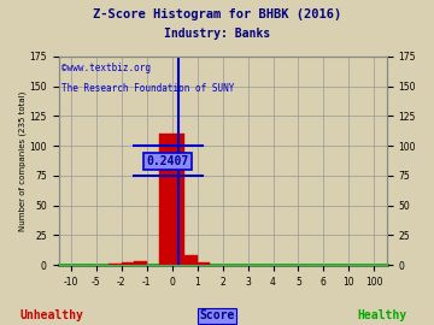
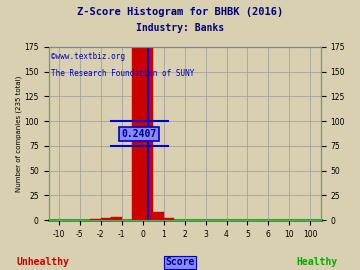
0: 110 -> 175
